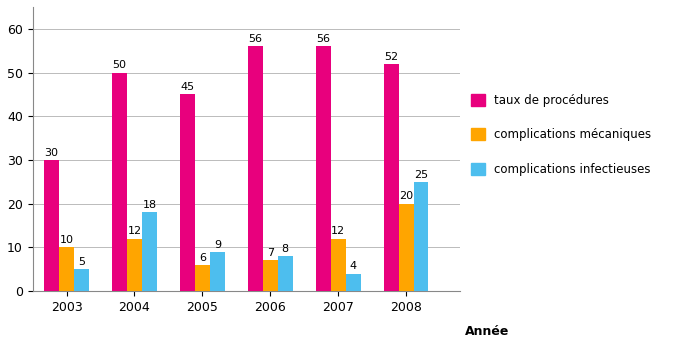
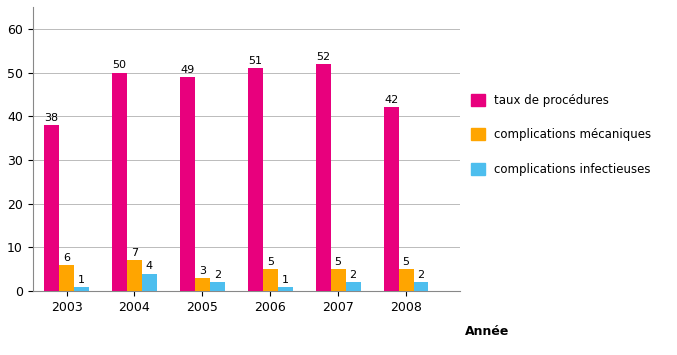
taux de procédures/2003: 30 -> 38
complications mécaniques/2003: 10 -> 6
complications infectieuses/2003: 5 -> 1
complications mécaniques/2004: 12 -> 7
complications infectieuses/2004: 18 -> 4
taux de procédures/2005: 45 -> 49
complications mécaniques/2005: 6 -> 3
complications infectieuses/2005: 9 -> 2
taux de procédures/2006: 56 -> 51
complications mécaniques/2006: 7 -> 5
complications infectieuses/2006: 8 -> 1
taux de procédures/2007: 56 -> 52
complications mécaniques/2007: 12 -> 5
complications infectieuses/2007: 4 -> 2
taux de procédures/2008: 52 -> 42
complications mécaniques/2008: 20 -> 5
complications infectieuses/2008: 25 -> 2
